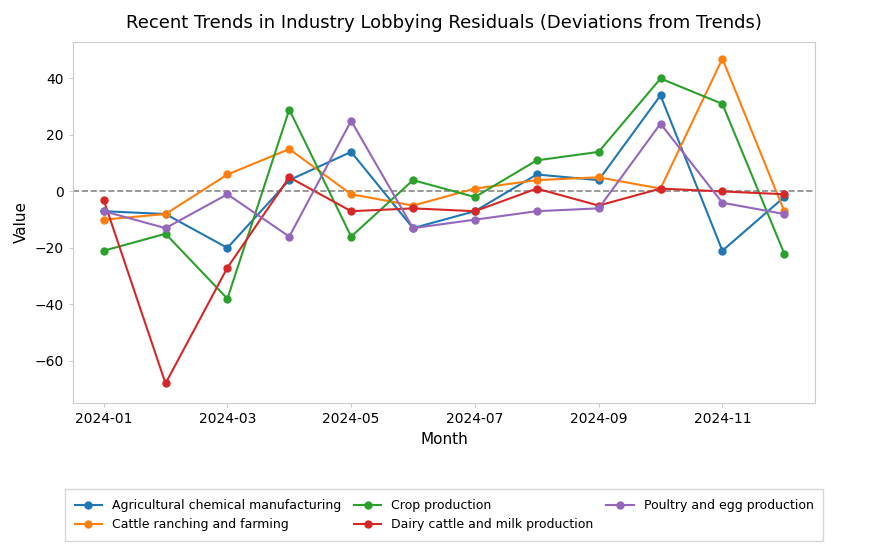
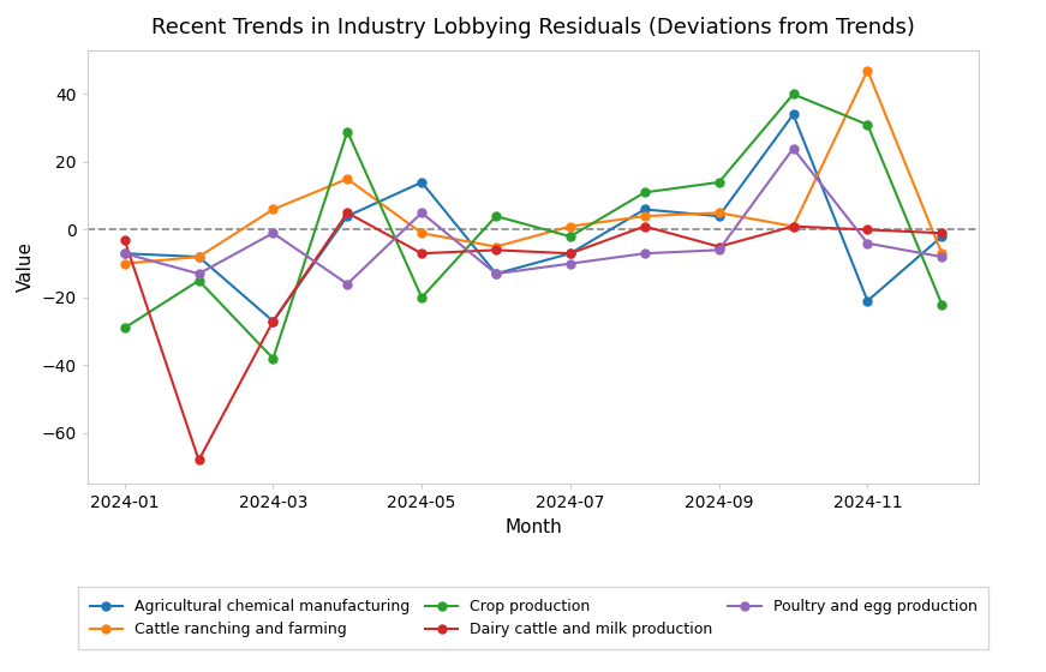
Crop production/2024-01: -21 -> -29
Agricultural chemical manufacturing/2024-03: -20 -> -27
Crop production/2024-05: -16 -> -20
Poultry and egg production/2024-05: 25 -> 5
